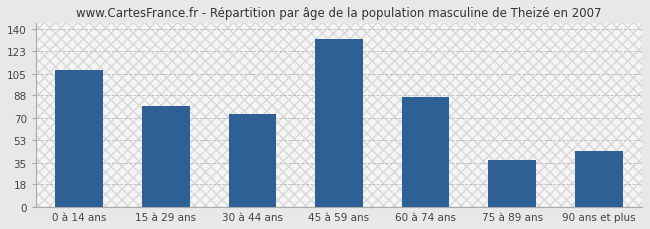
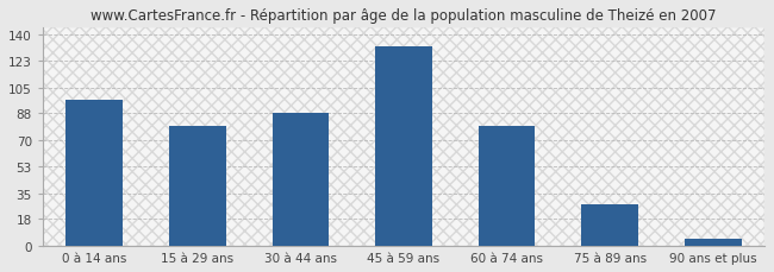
0 à 14 ans: 108 -> 97
30 à 44 ans: 73 -> 88
60 à 74 ans: 87 -> 80
75 à 89 ans: 37 -> 28
90 ans et plus: 44 -> 5
